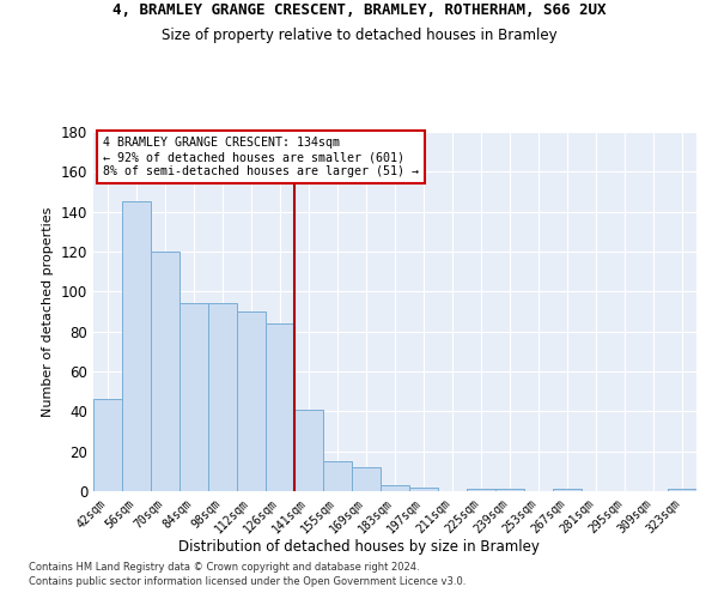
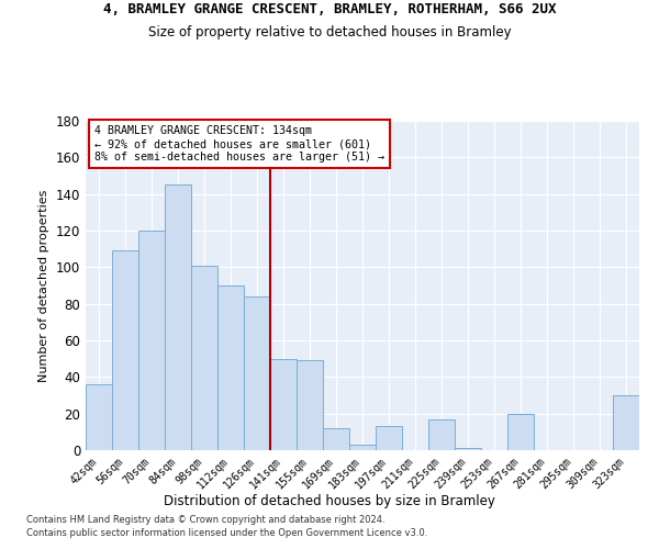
42sqm: 46 -> 36
56sqm: 145 -> 109
84sqm: 94 -> 145
98sqm: 94 -> 101
141sqm: 41 -> 50
155sqm: 15 -> 49
197sqm: 2 -> 13
225sqm: 1 -> 17
267sqm: 1 -> 20
323sqm: 1 -> 30
